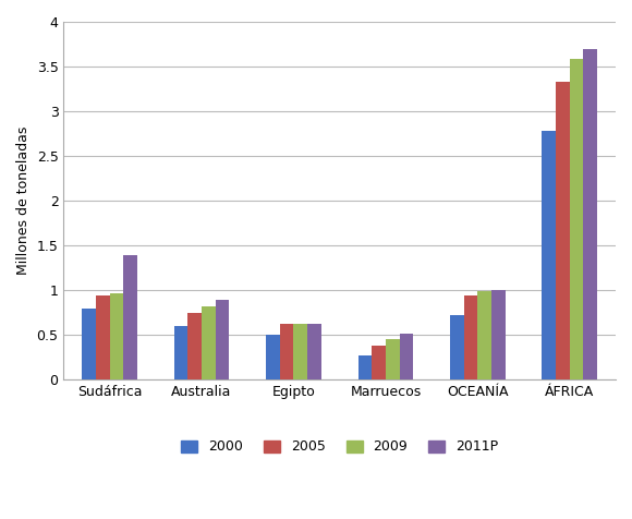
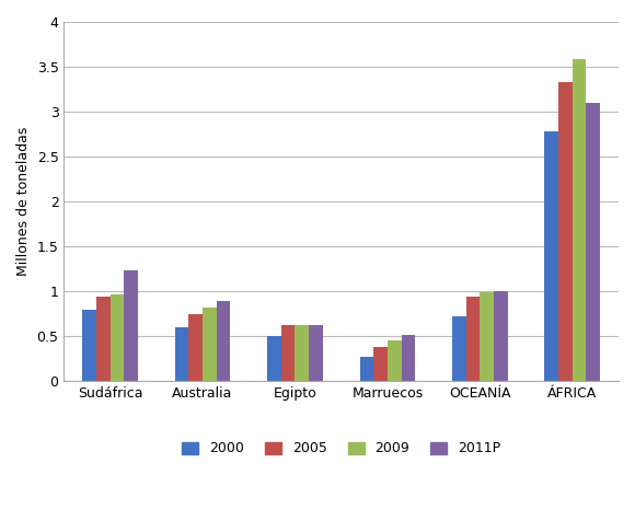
2011P/Sudáfrica: 1.39 -> 1.24
2011P/ÁFRICA: 3.69 -> 3.10
